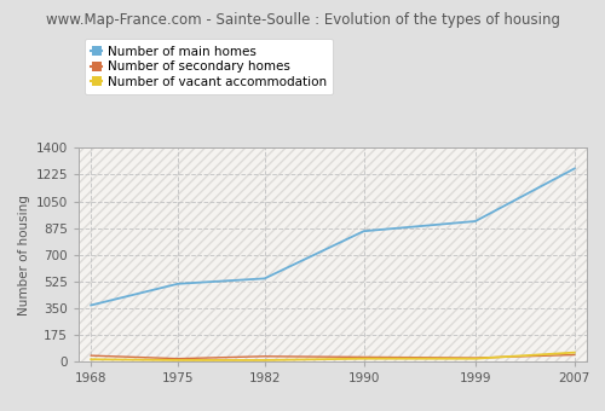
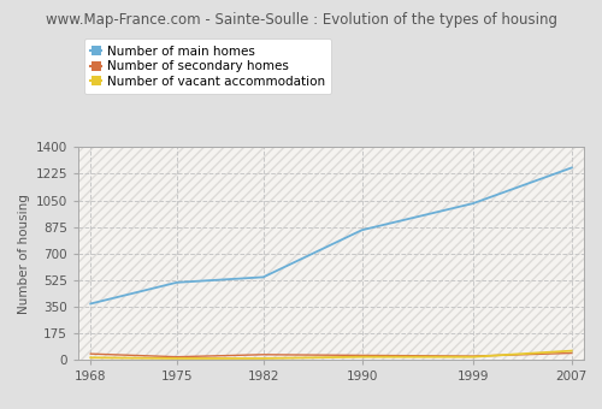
Number of main homes/1999: 920 -> 1030
